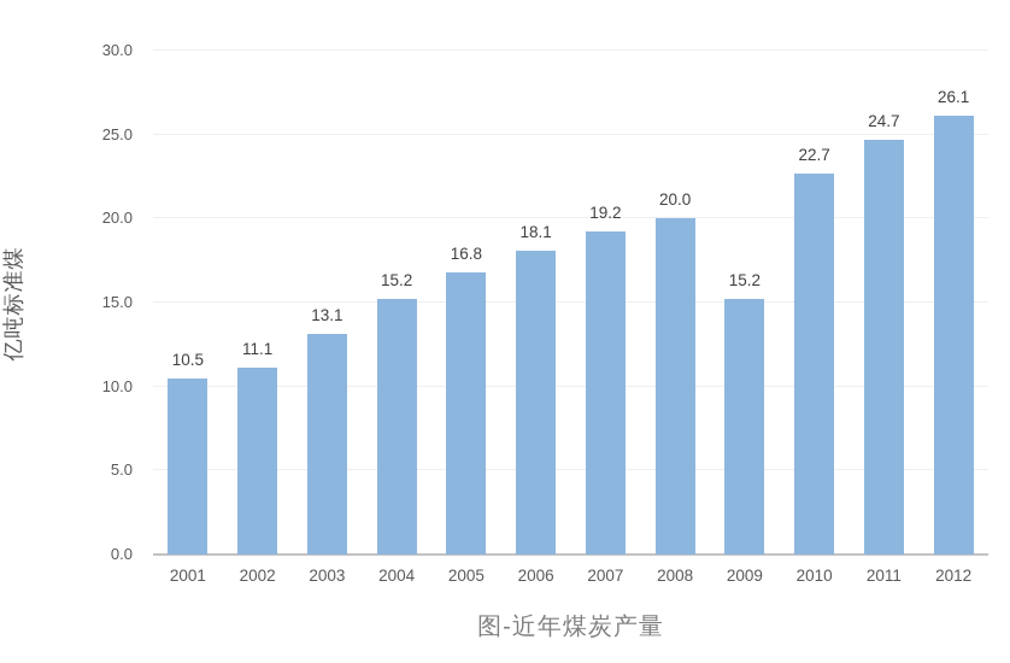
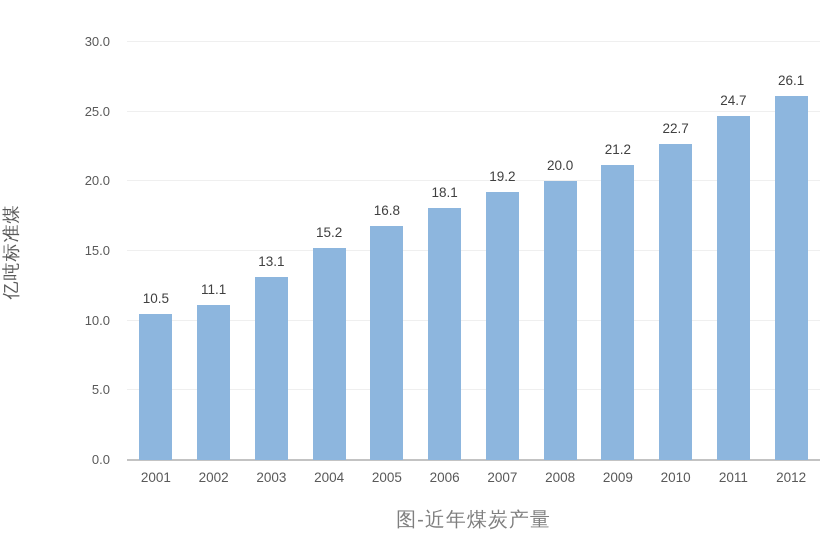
2009: 15.2 -> 21.2
